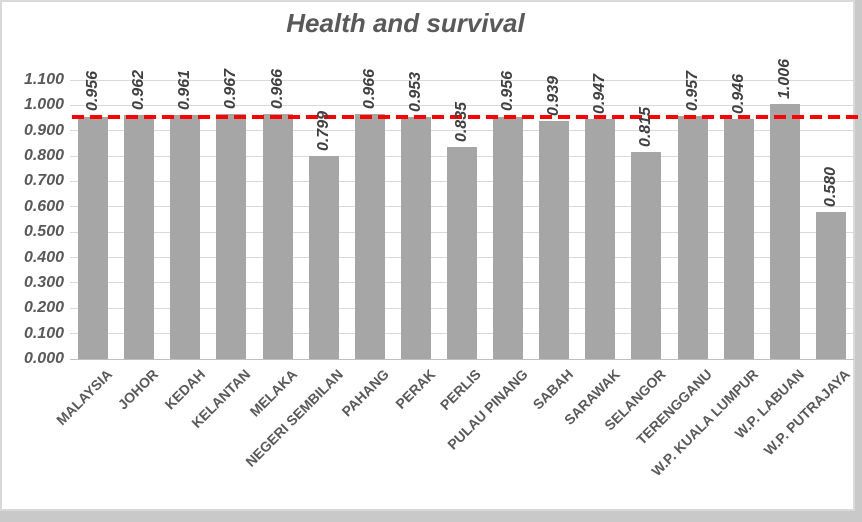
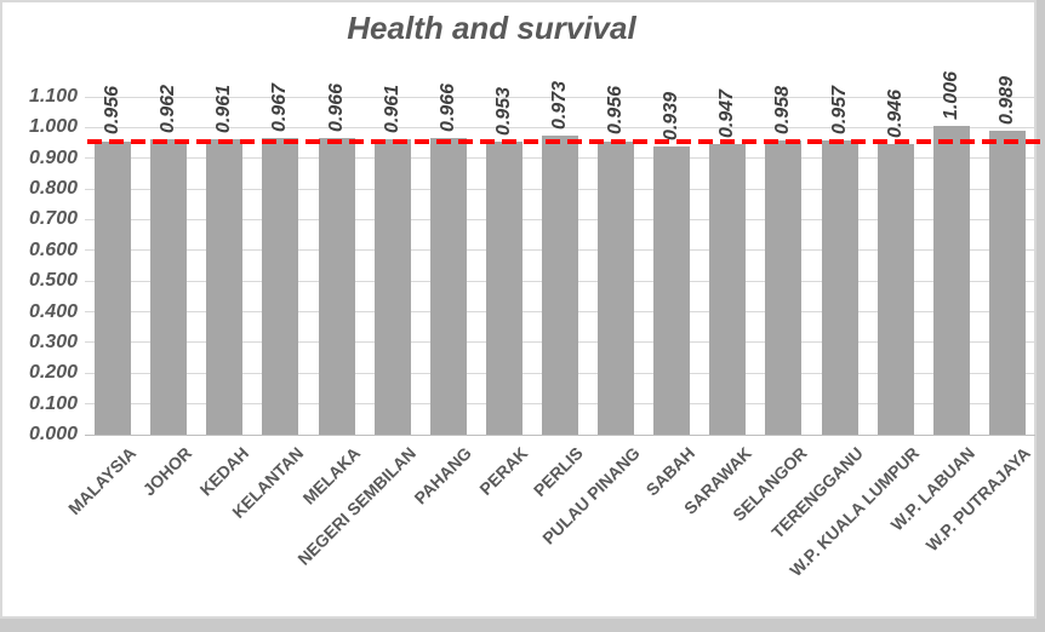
NEGERI SEMBILAN: 0.799 -> 0.961
PERLIS: 0.835 -> 0.973
SELANGOR: 0.815 -> 0.958
W.P. PUTRAJAYA: 0.580 -> 0.989
